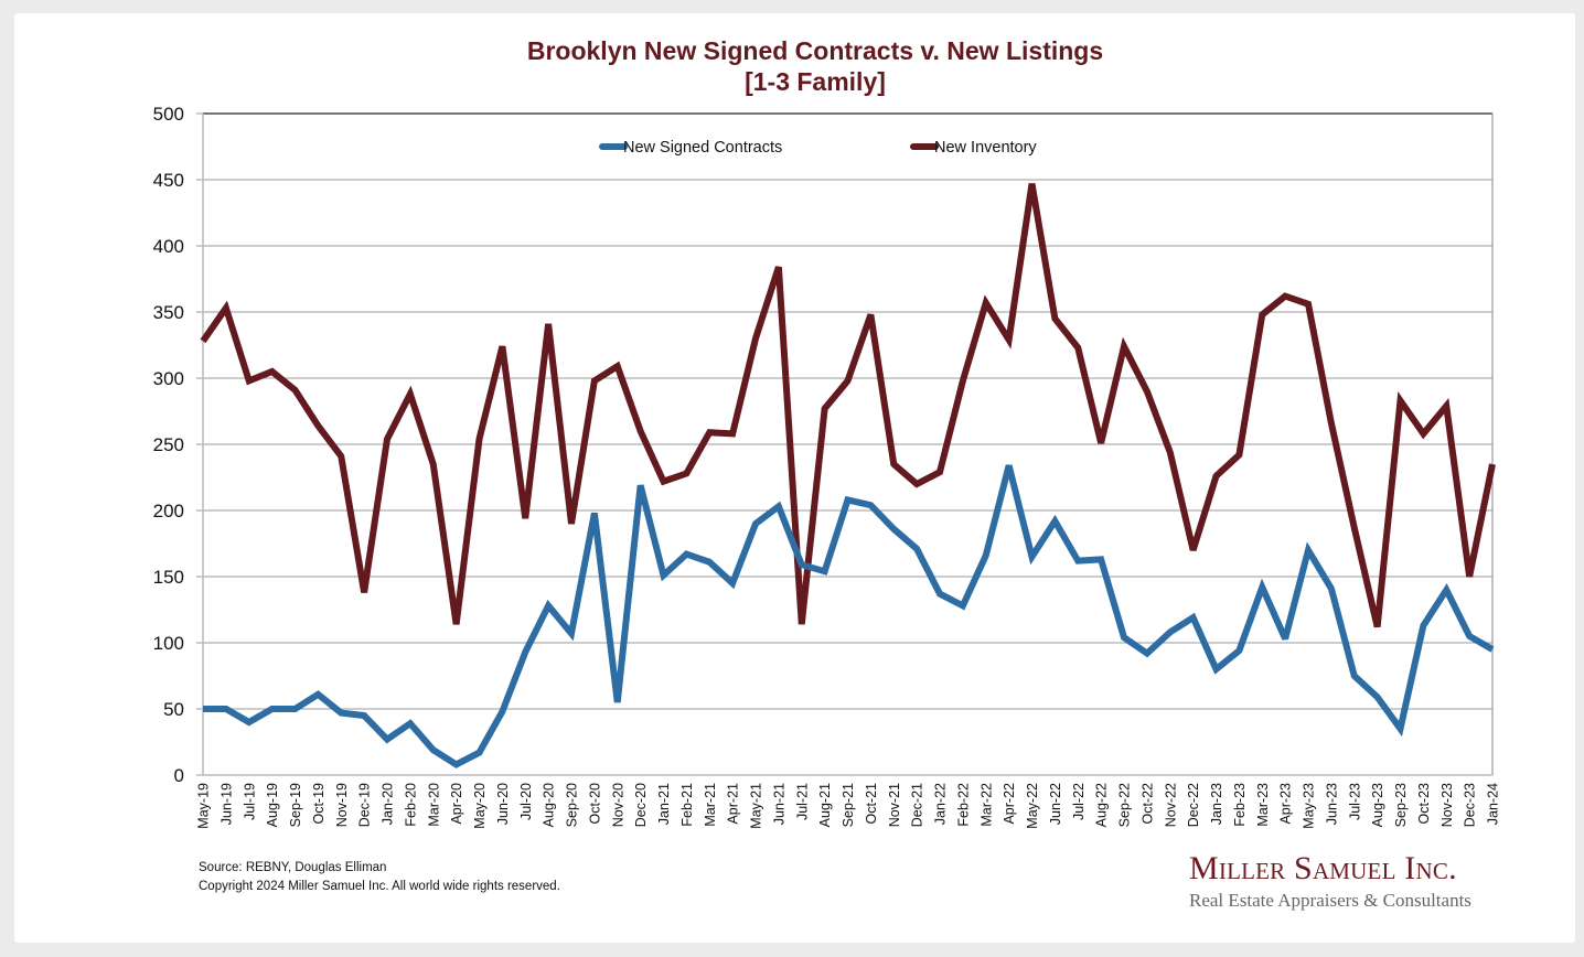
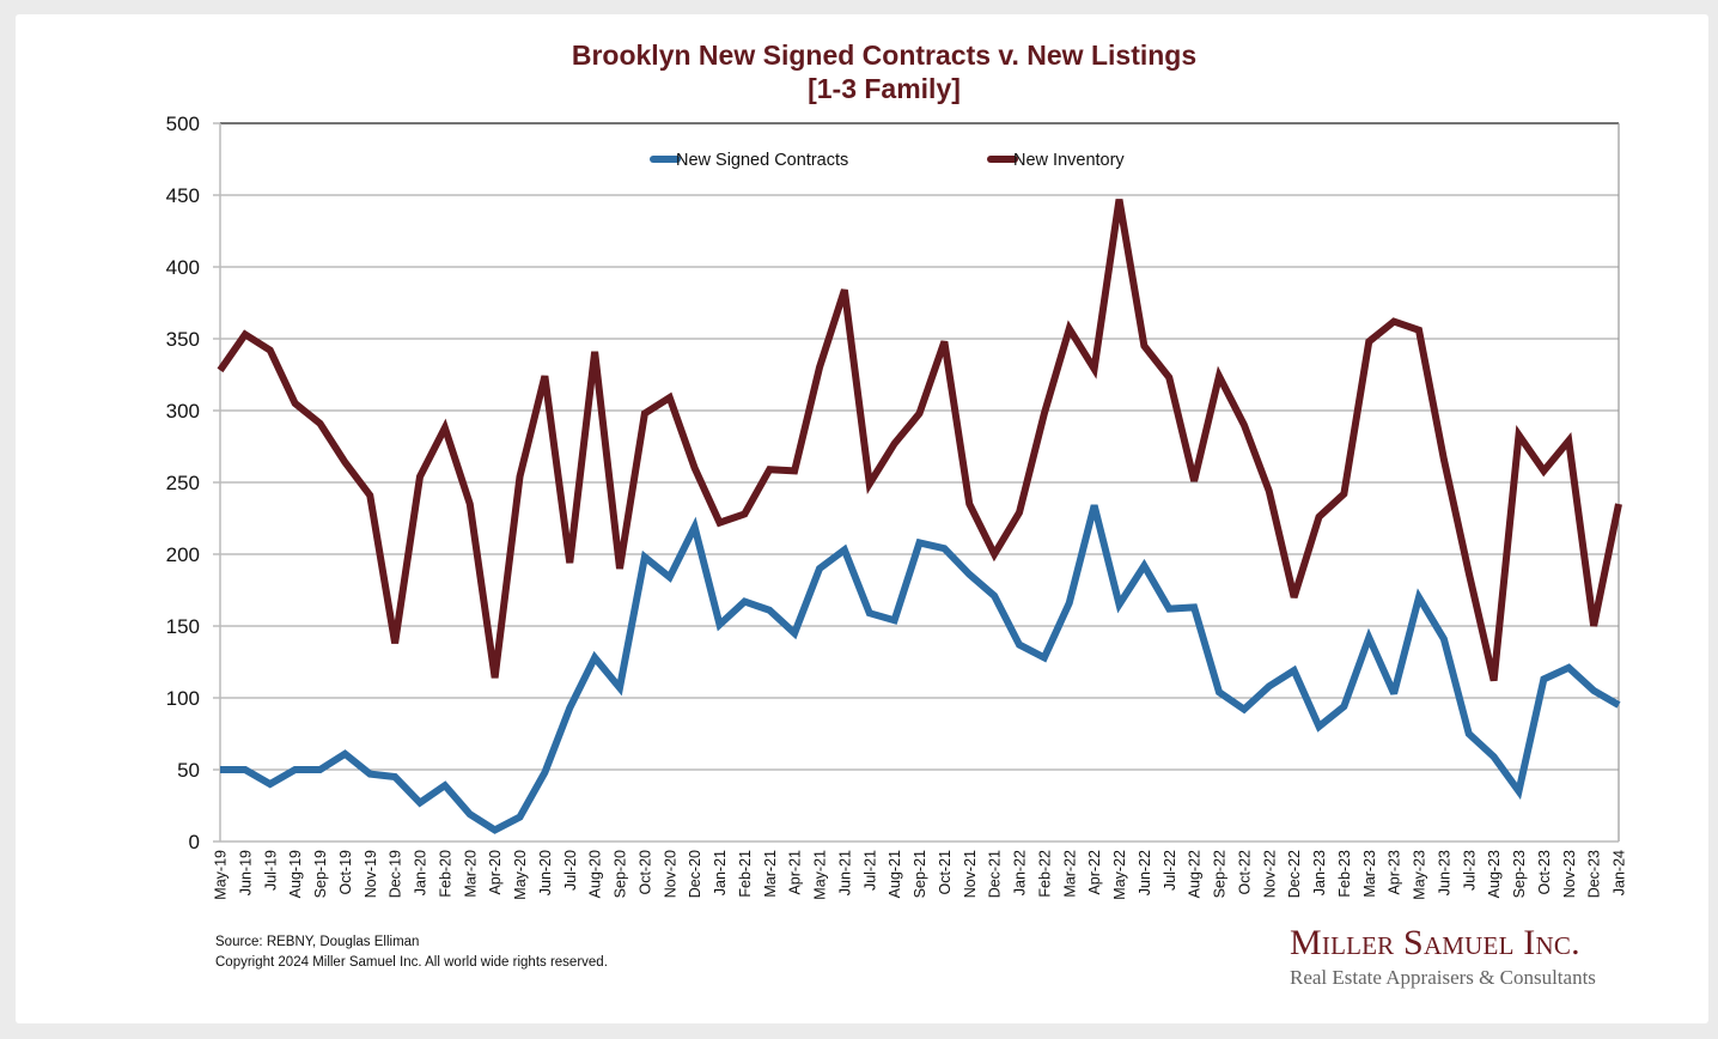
New Inventory/Jul-19: 298 -> 342
New Signed Contracts/Nov-20: 55 -> 184
New Inventory/Jul-21: 114 -> 249
New Inventory/Dec-21: 220 -> 200
New Signed Contracts/Nov-23: 140 -> 121
